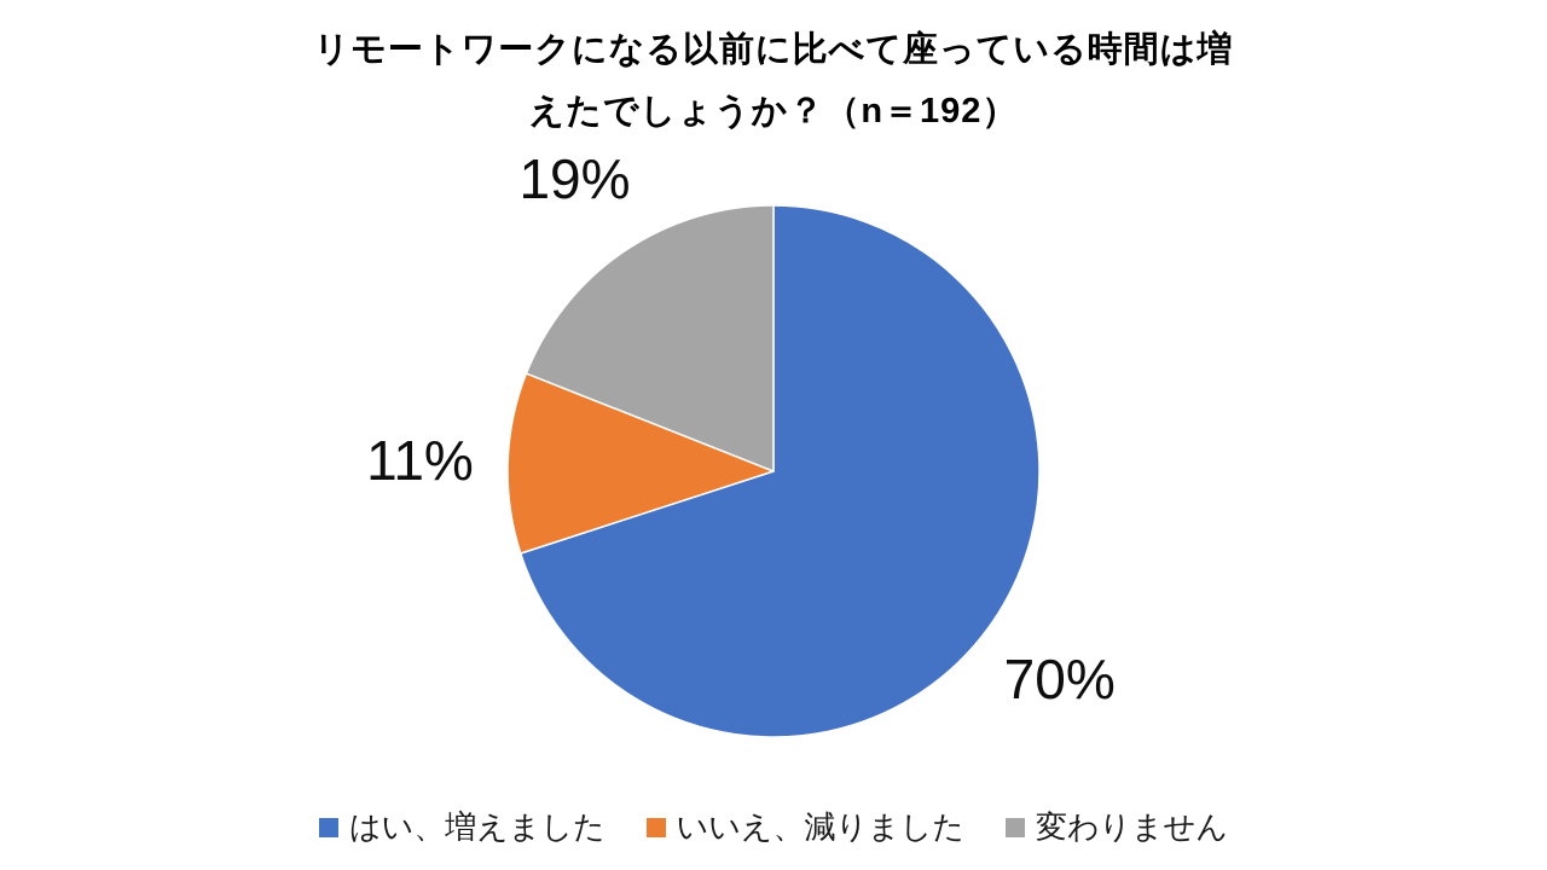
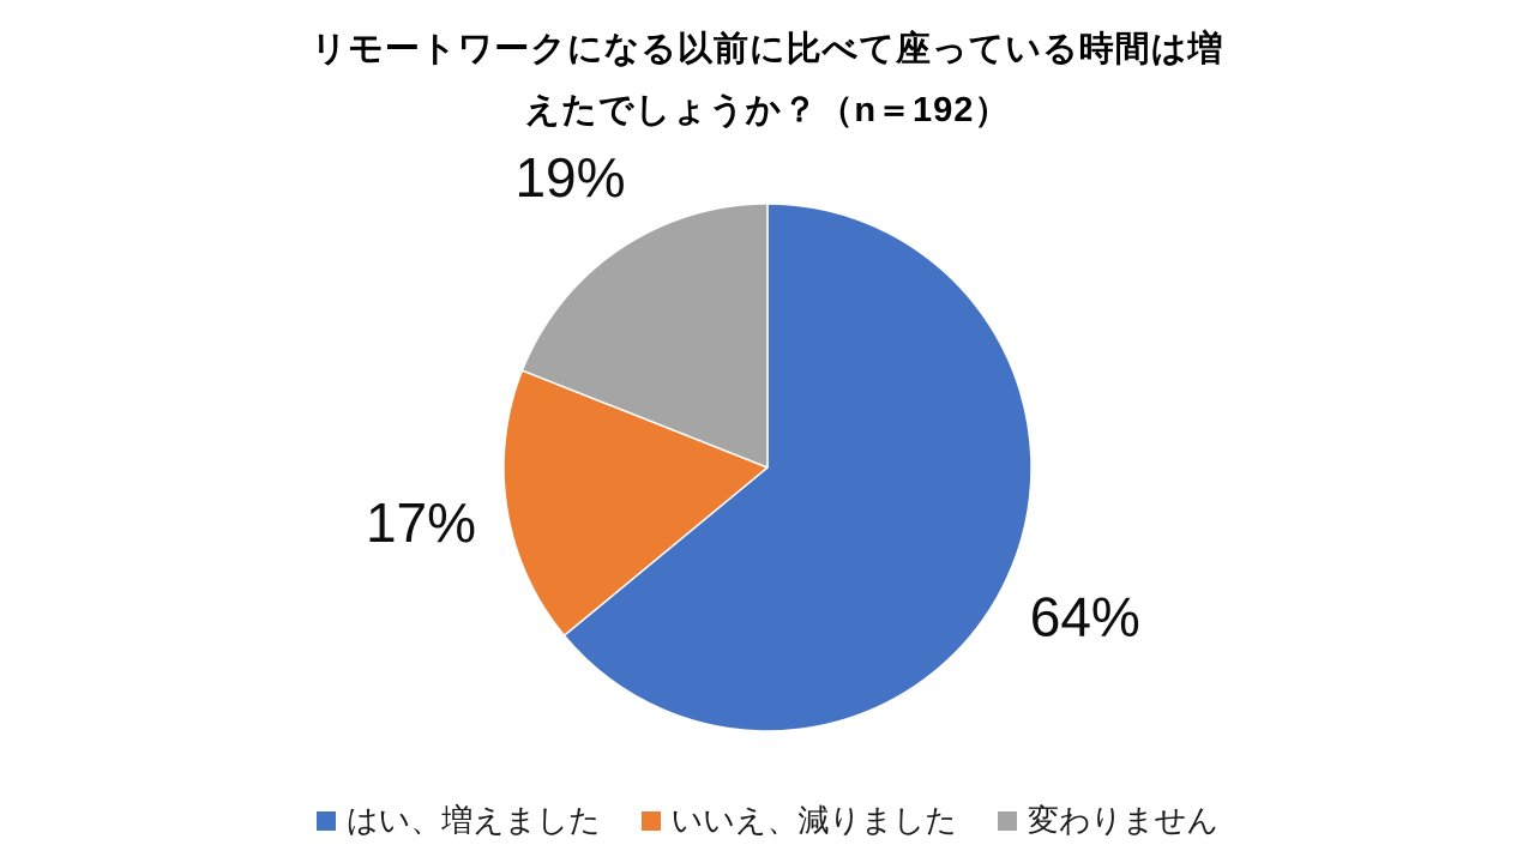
はい、増えました: 70% -> 64%
いいえ、減りました: 11% -> 17%
